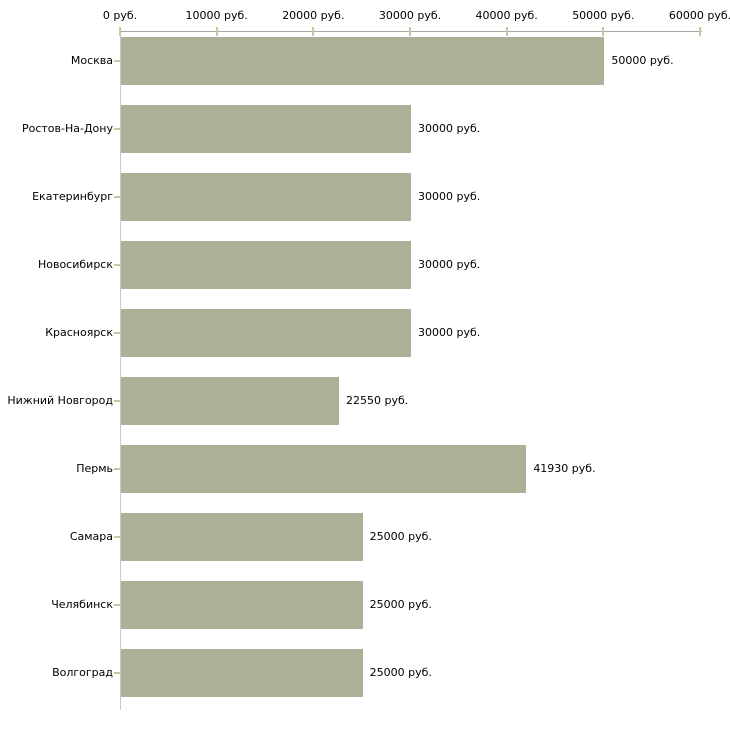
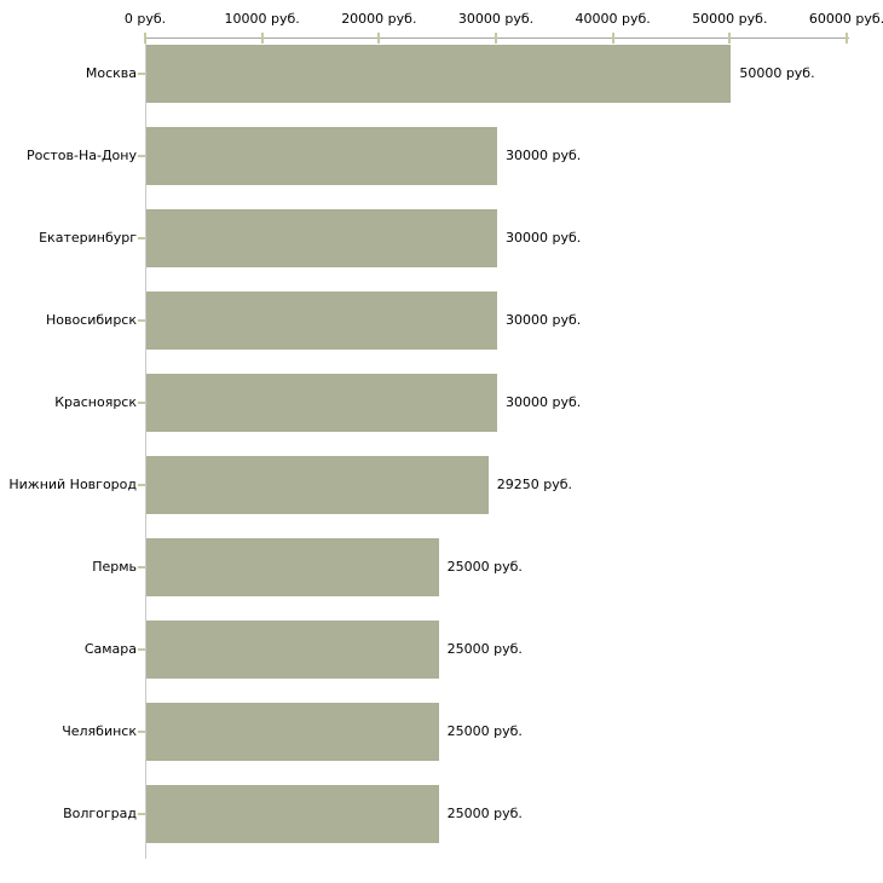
Нижний Новгород: 22550 -> 29250
Пермь: 41930 -> 25000
